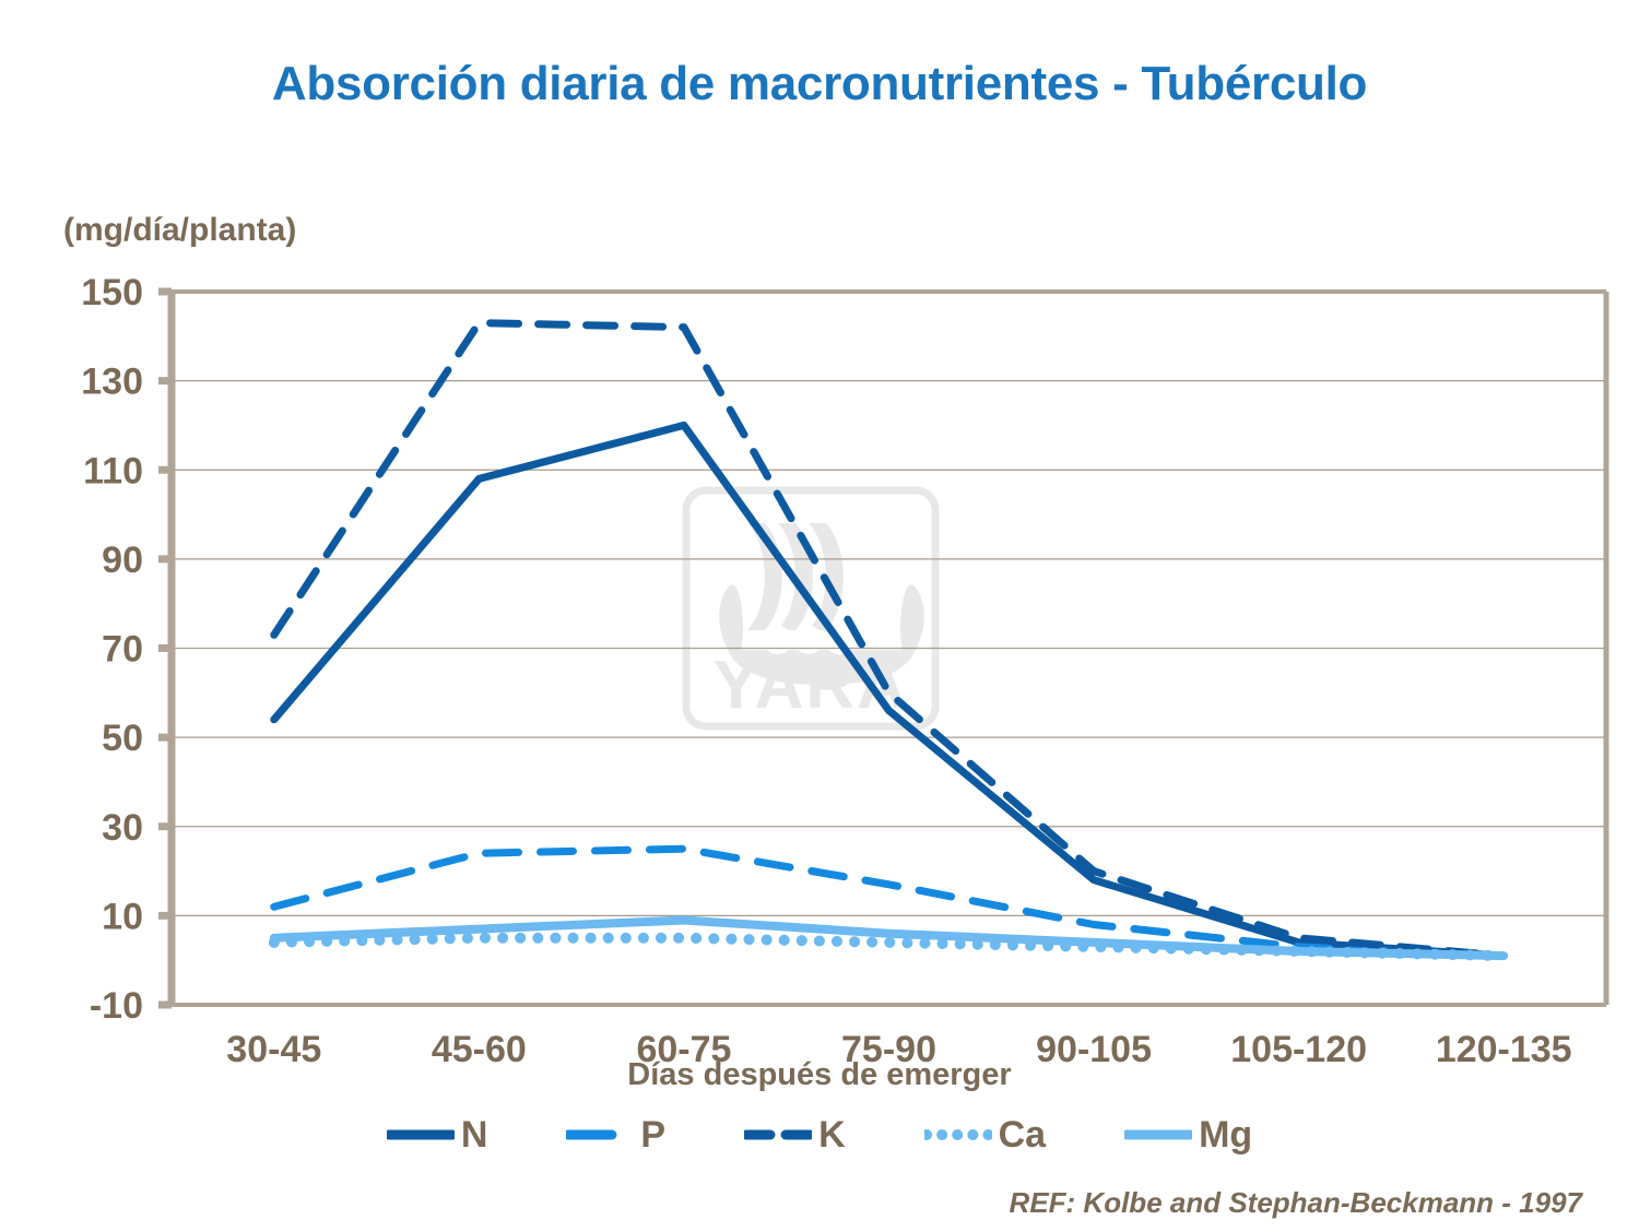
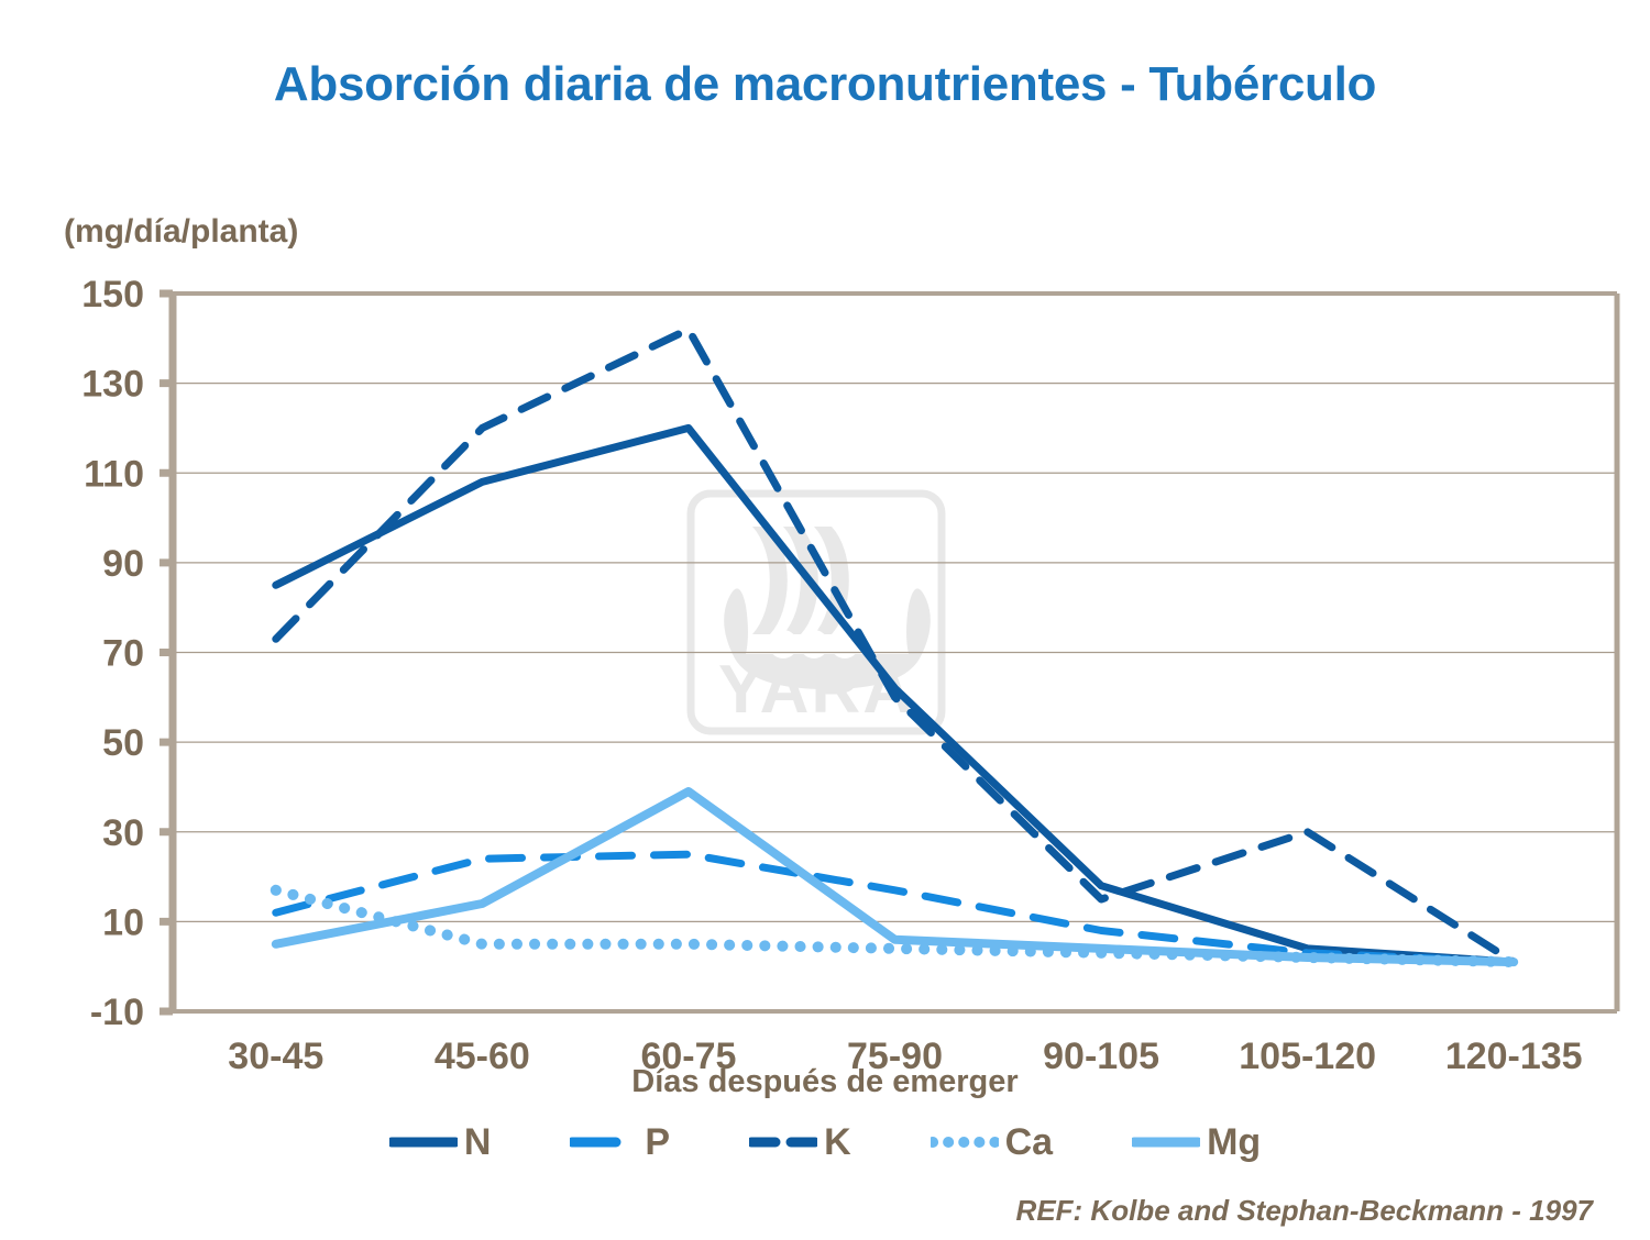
N/30-45: 54 -> 85
Ca/30-45: 4 -> 17
K/45-60: 143 -> 120
Mg/45-60: 7 -> 14
Mg/60-75: 9 -> 39
N/75-90: 56 -> 62
K/90-105: 20 -> 15
K/105-120: 5 -> 30
